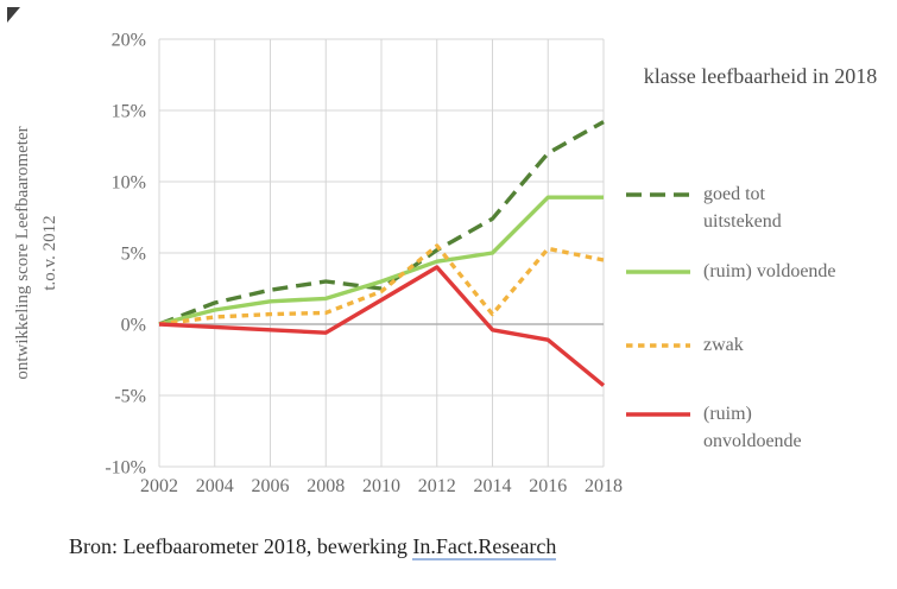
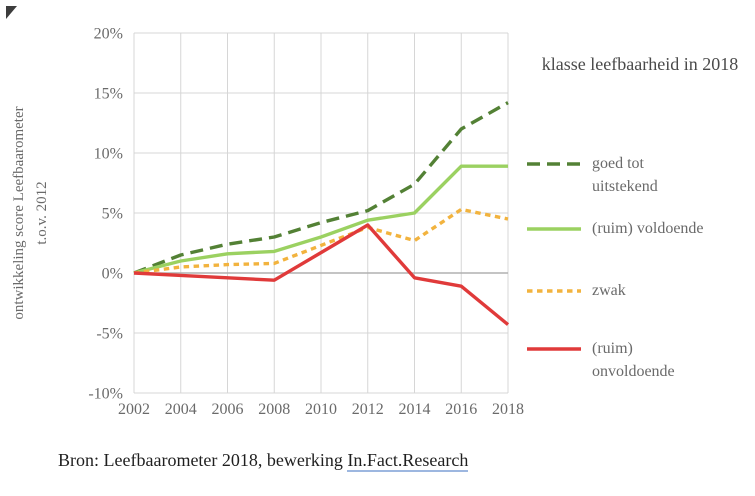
goed tot uitstekend/2010: 2.5% -> 4.2%
zwak/2012: 5.5% -> 3.8%
zwak/2014: 0.7% -> 2.7%
